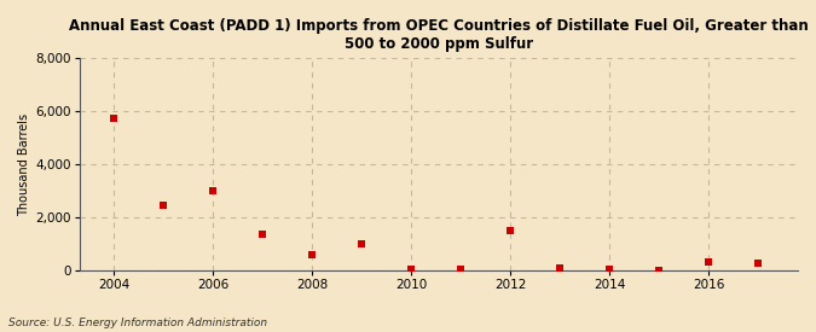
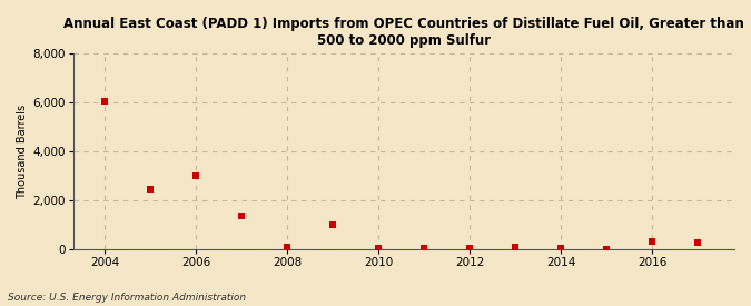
2004: 5,750 -> 6,050
2008: 600 -> 100
2012: 1,500 -> 30
